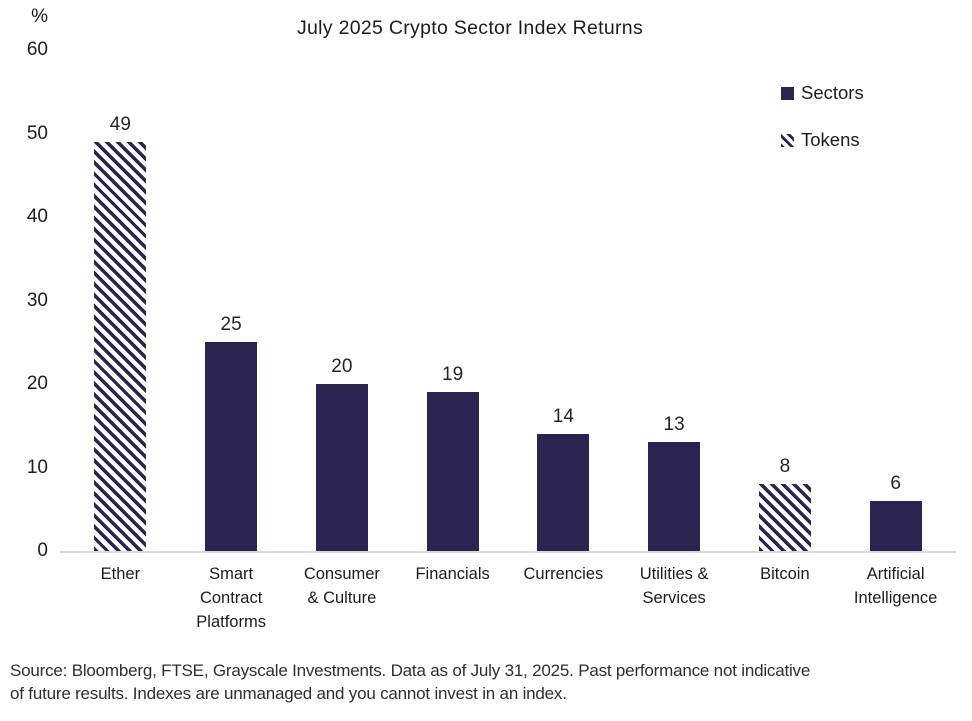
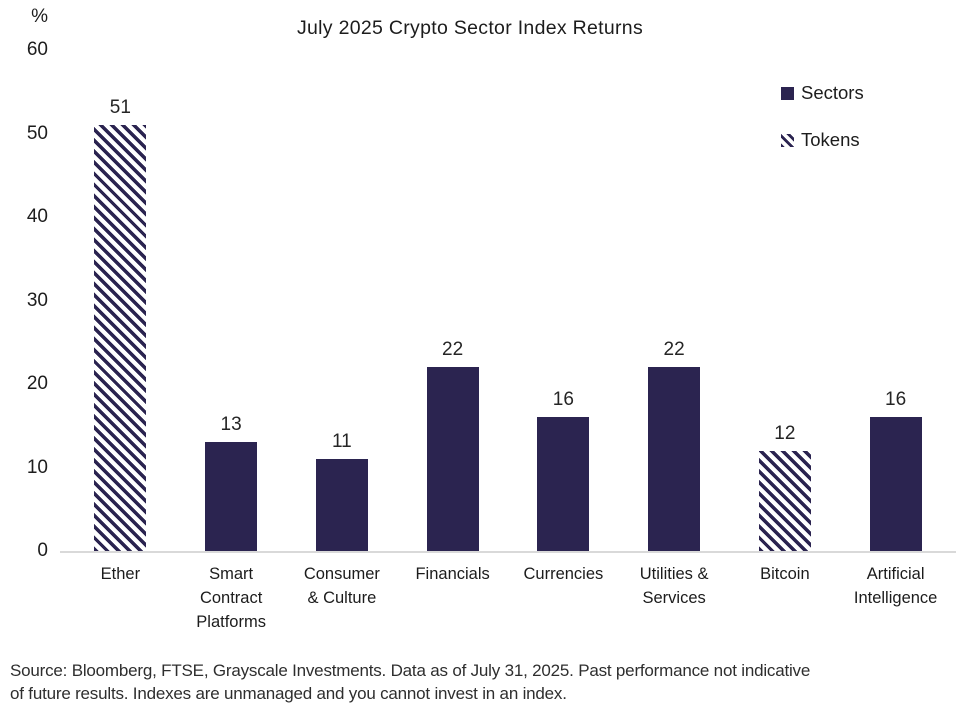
Ether: 49 -> 51
Smart Contract Platforms: 25 -> 13
Consumer & Culture: 20 -> 11
Financials: 19 -> 22
Currencies: 14 -> 16
Utilities & Services: 13 -> 22
Bitcoin: 8 -> 12
Artificial Intelligence: 6 -> 16
